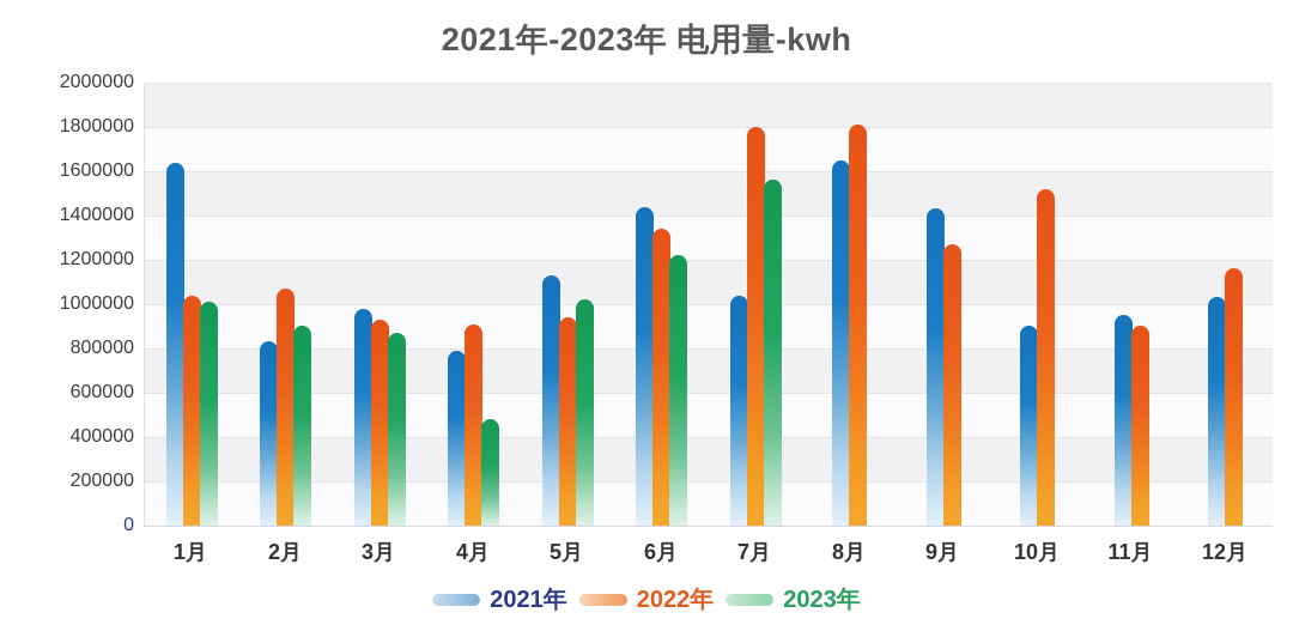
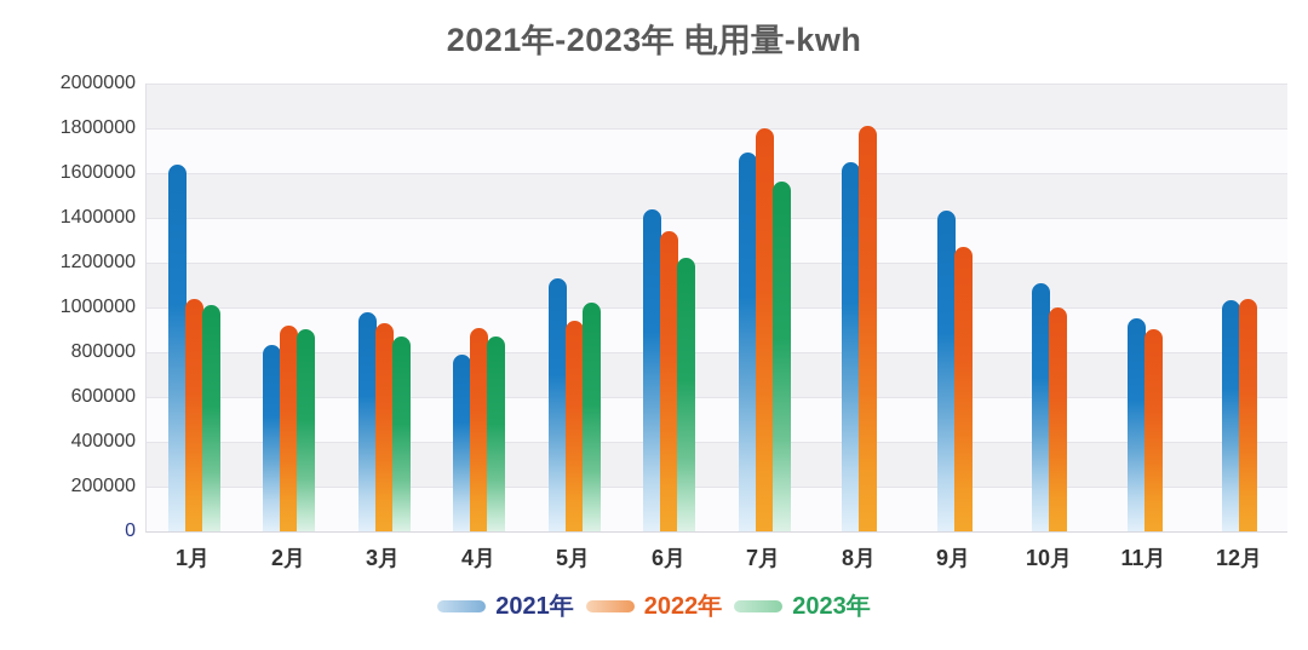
2022年/2月: 1070000 -> 920000
2023年/4月: 480000 -> 870000
2021年/7月: 1040000 -> 1690000
2021年/10月: 900000 -> 1110000
2022年/10月: 1520000 -> 1000000
2022年/12月: 1160000 -> 1040000
